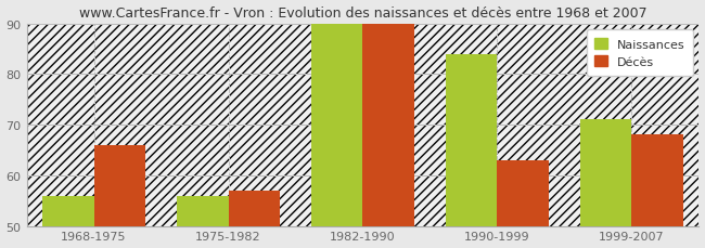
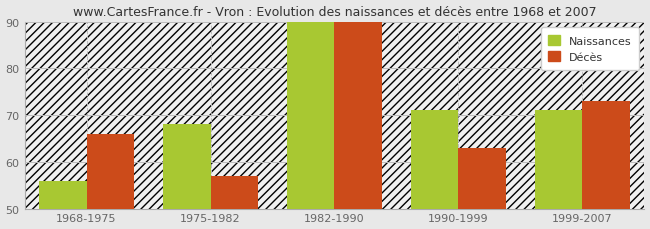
Naissances/1975-1982: 56 -> 68
Naissances/1990-1999: 84 -> 71
Décès/1999-2007: 68 -> 73
